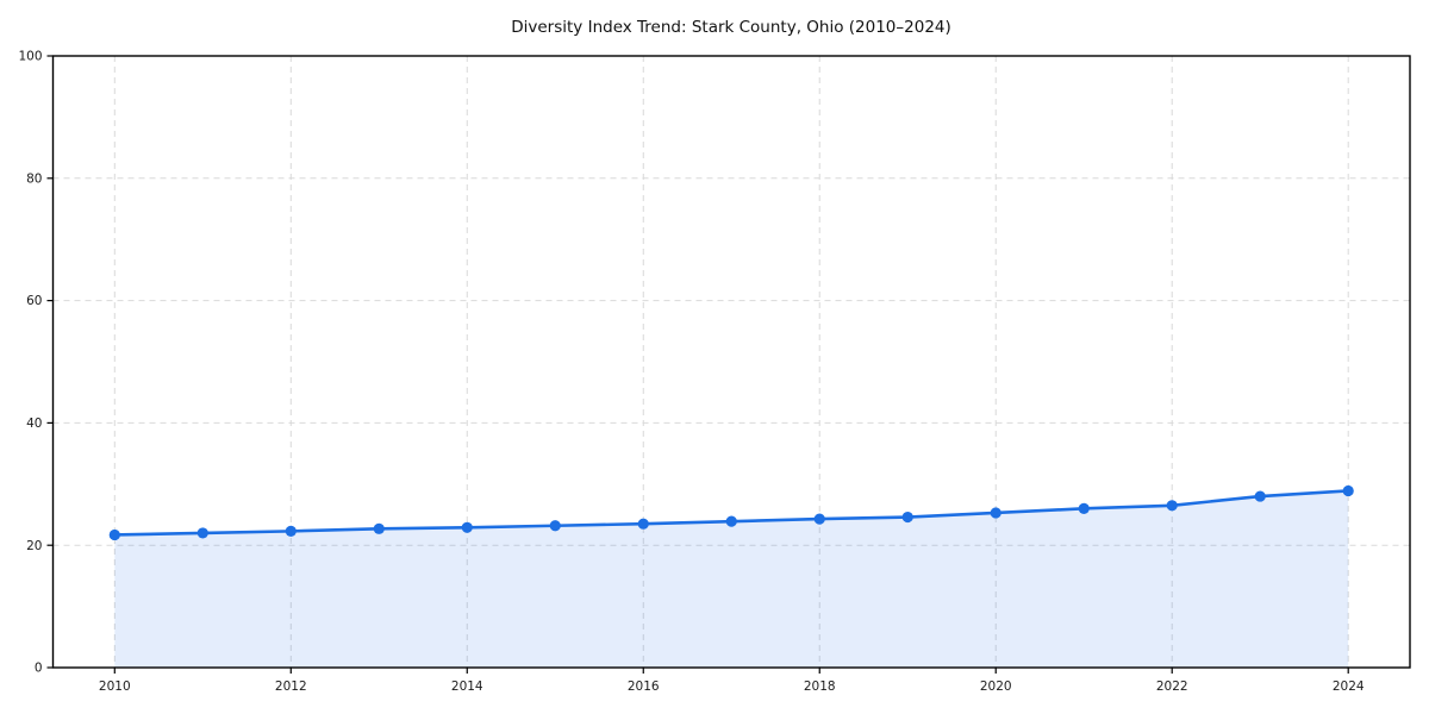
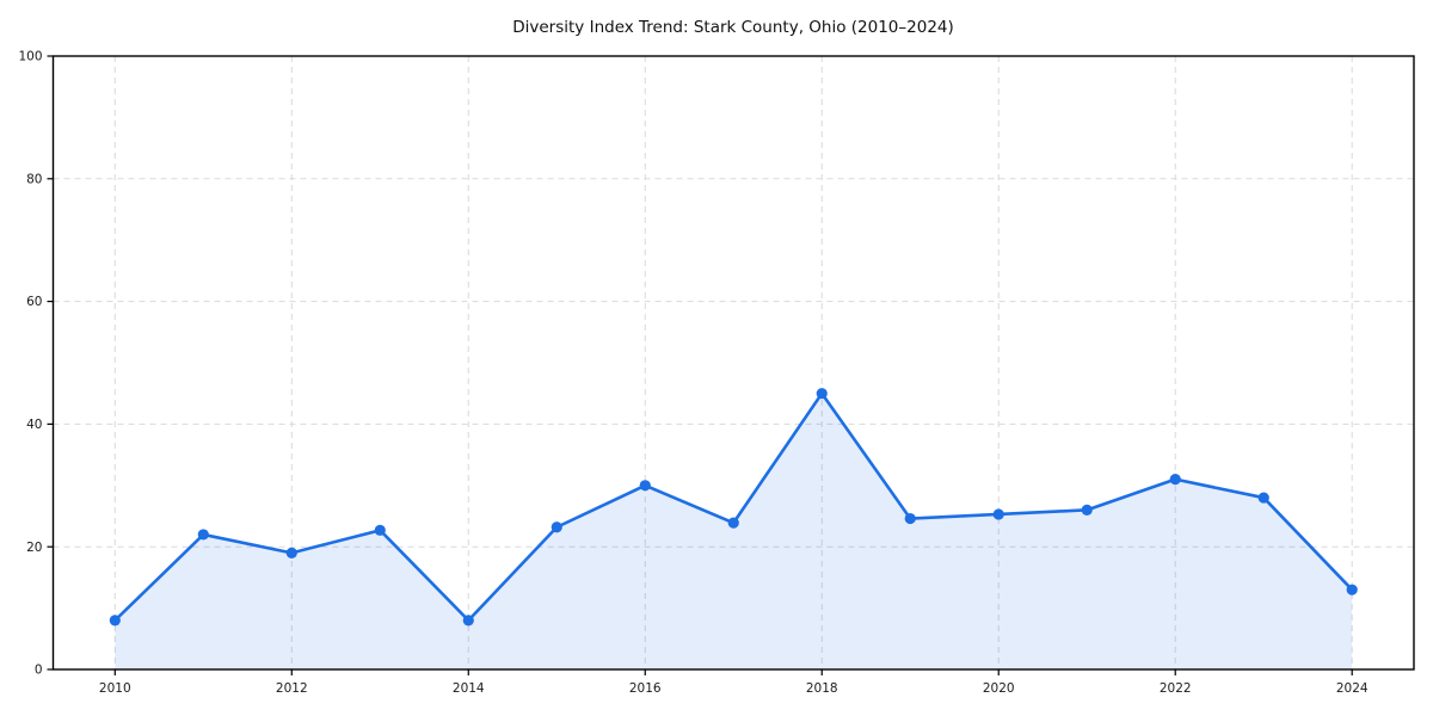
2010: 22 -> 8
2012: 22 -> 19
2014: 23 -> 8
2016: 24 -> 30
2018: 24 -> 45
2022: 26 -> 31
2024: 29 -> 13
